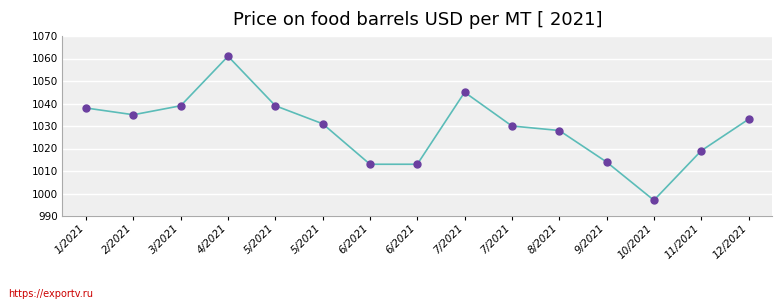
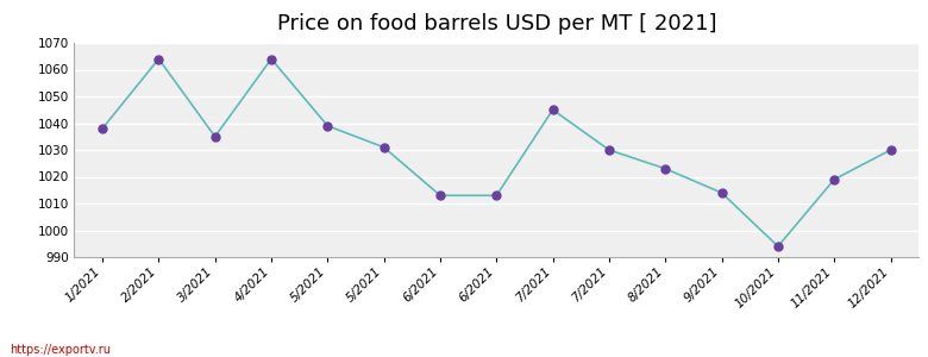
2/2021: 1035 -> 1064
3/2021: 1039 -> 1035
4/2021: 1061 -> 1064
8/2021: 1028 -> 1023
10/2021: 997 -> 994
12/2021: 1033 -> 1030
